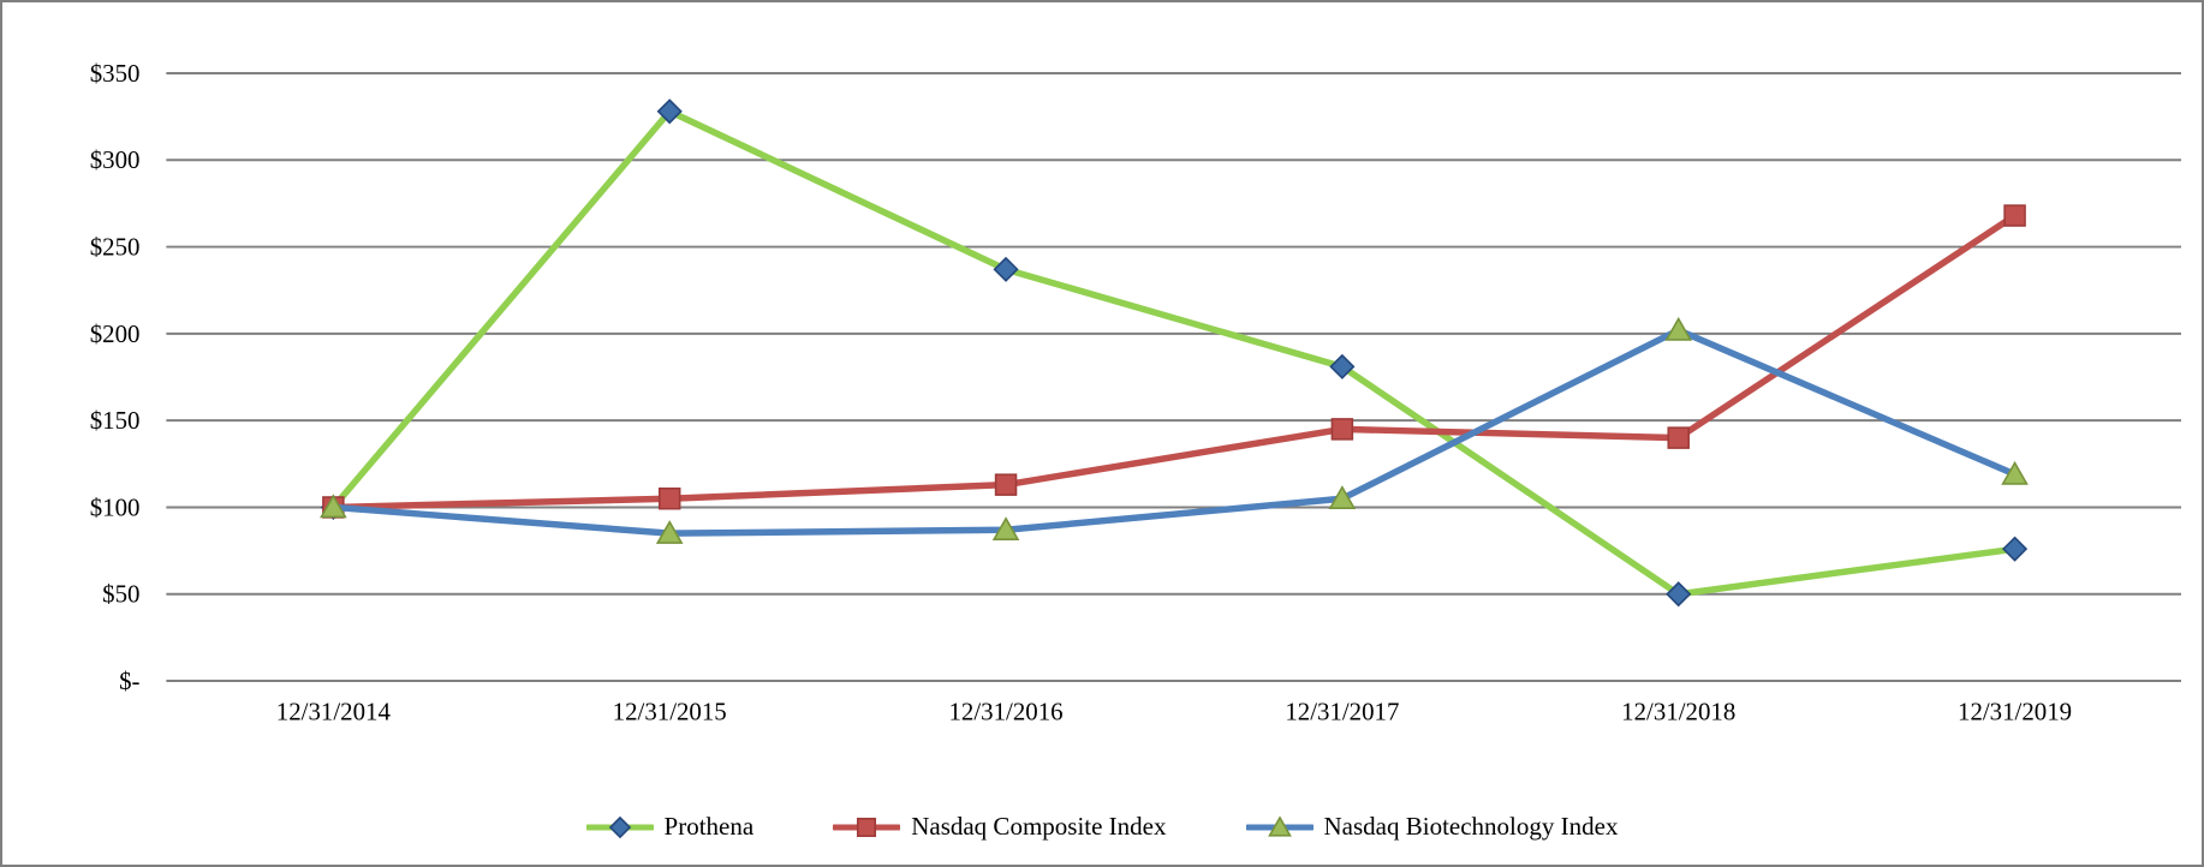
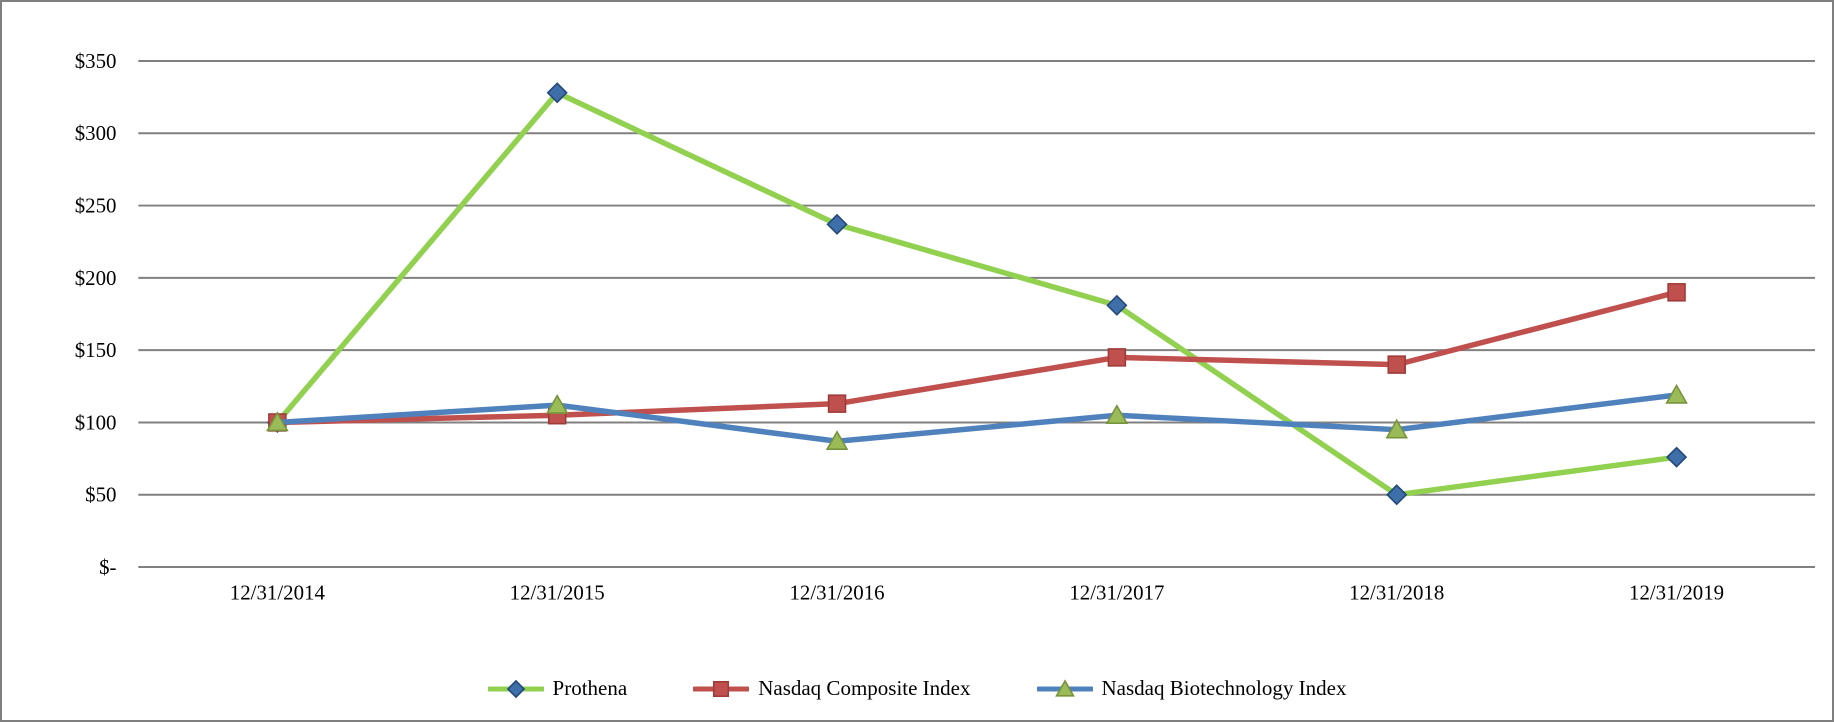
Nasdaq Biotechnology Index/12/31/2015: $85 -> $112
Nasdaq Biotechnology Index/12/31/2018: $202 -> $95
Nasdaq Composite Index/12/31/2019: $268 -> $190
